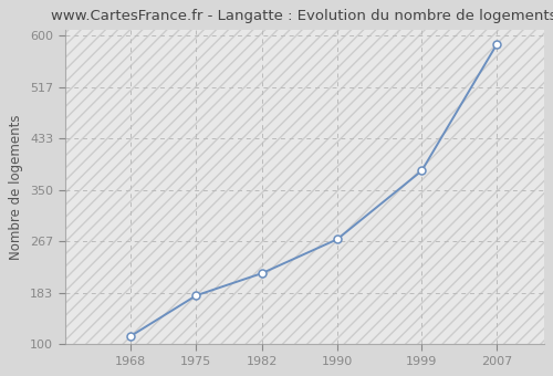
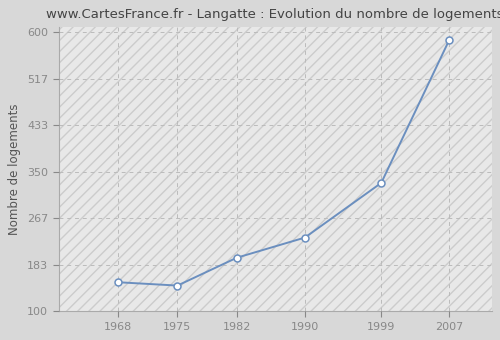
1968: 113 -> 152
1975: 179 -> 146
1982: 215 -> 196
1990: 270 -> 232
1999: 381 -> 330
